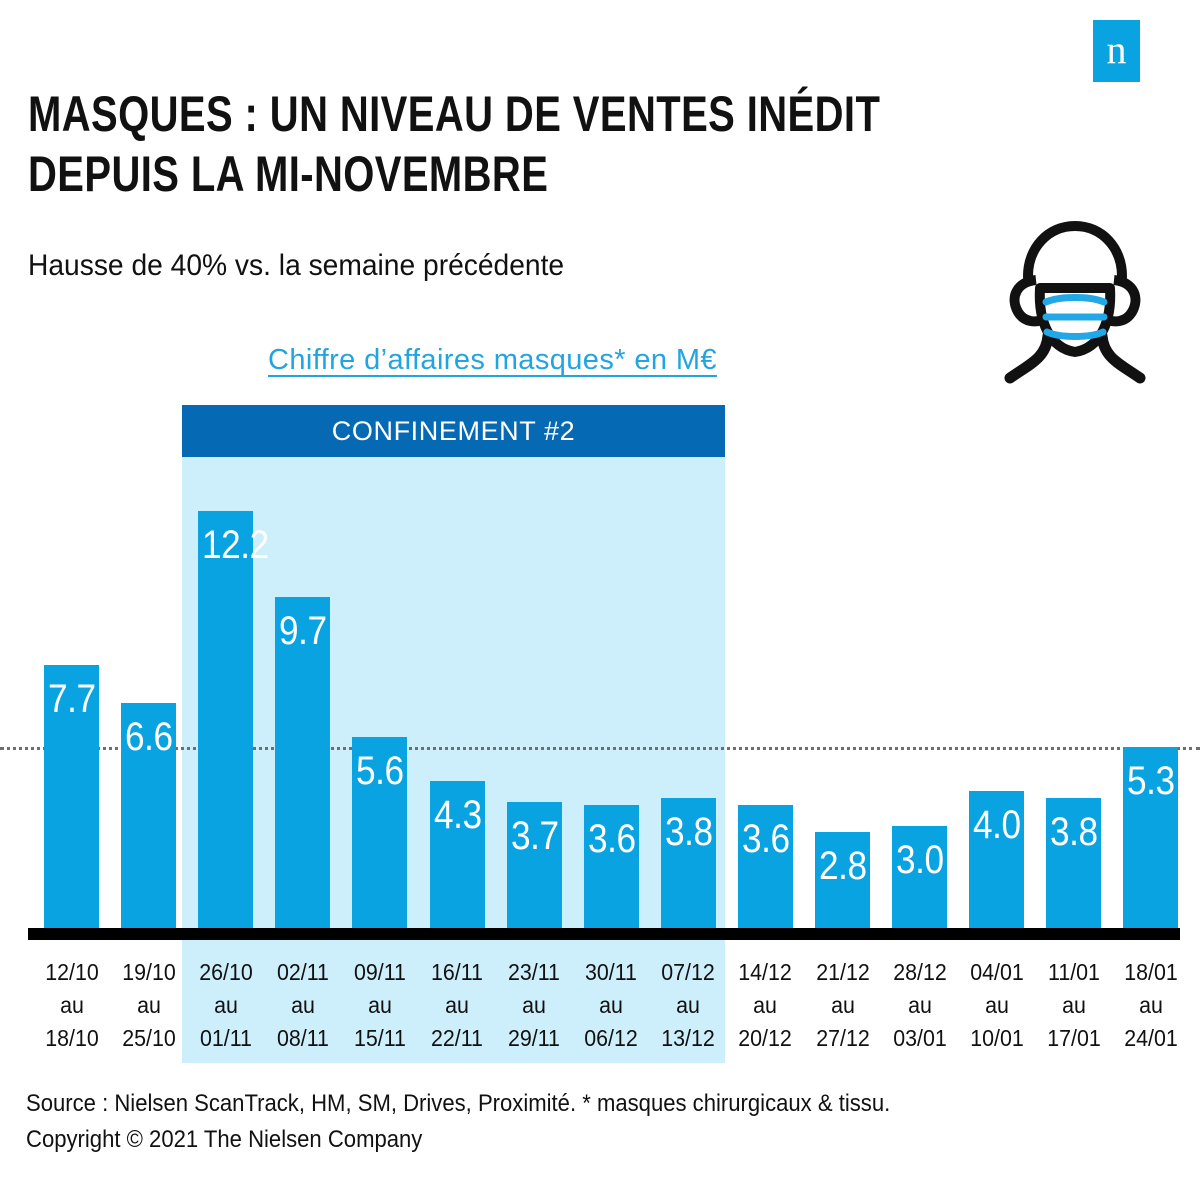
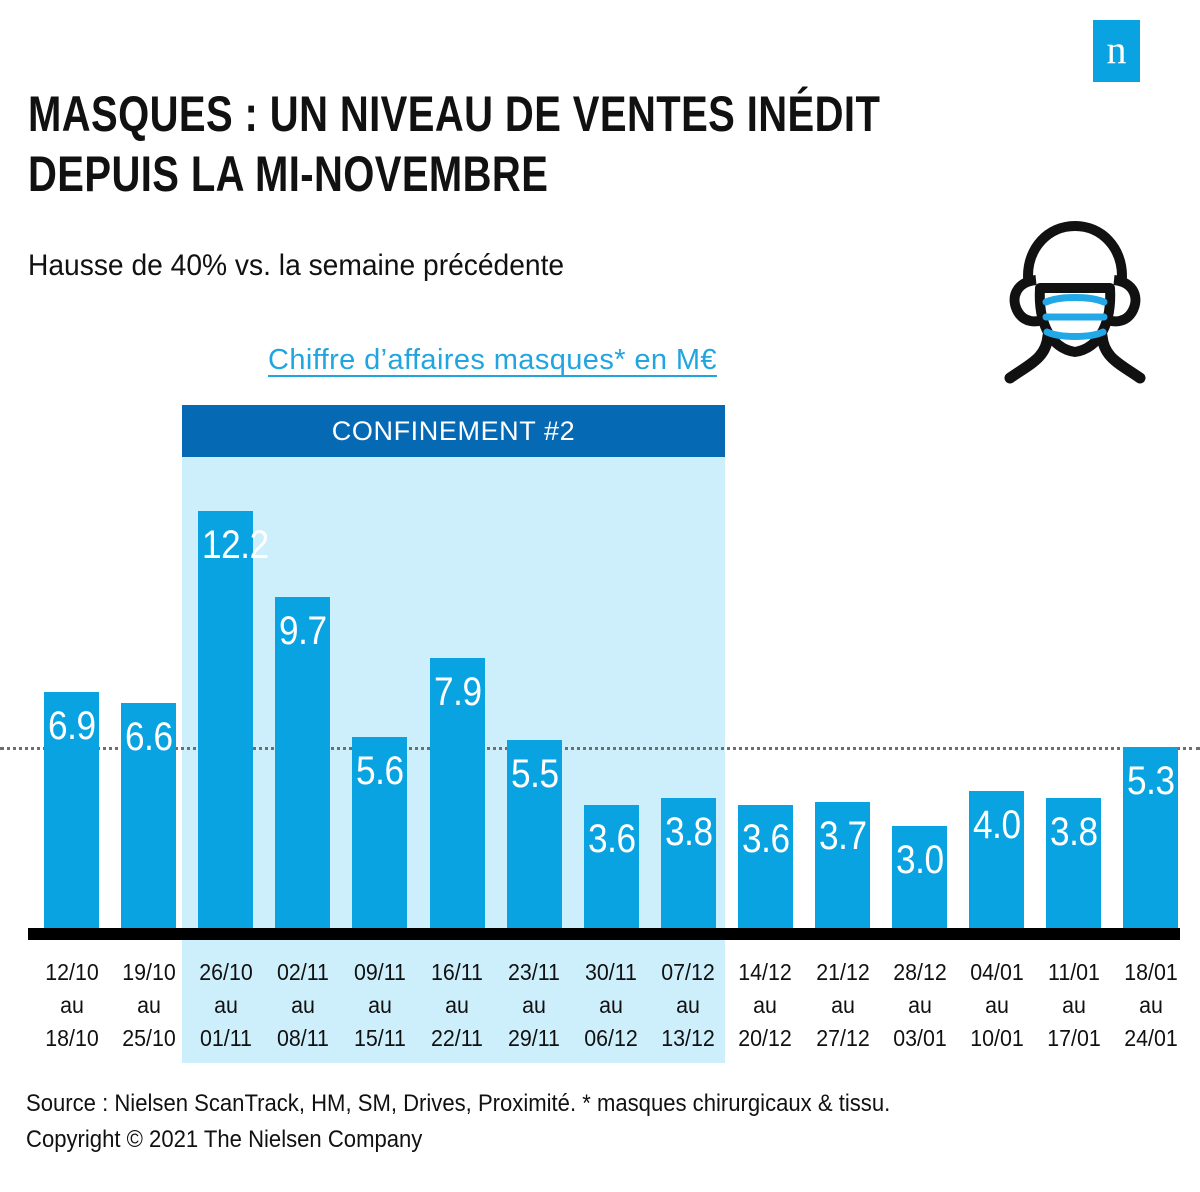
12/10 au 18/10: 7.7 -> 6.9
16/11 au 22/11: 4.3 -> 7.9
23/11 au 29/11: 3.7 -> 5.5
21/12 au 27/12: 2.8 -> 3.7
